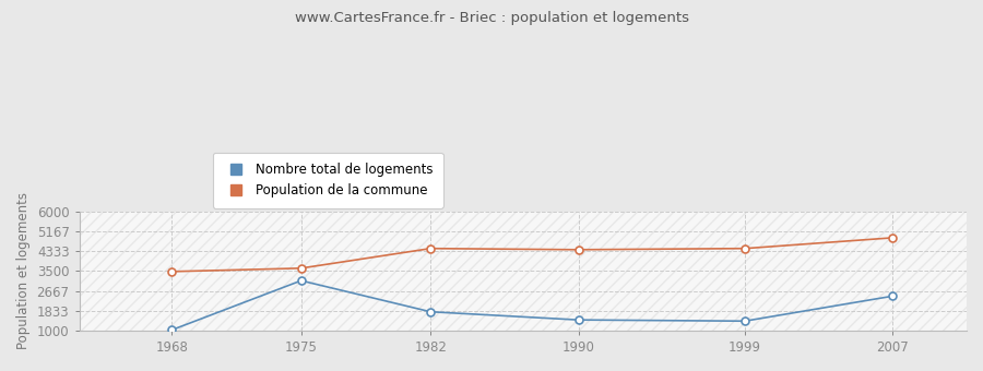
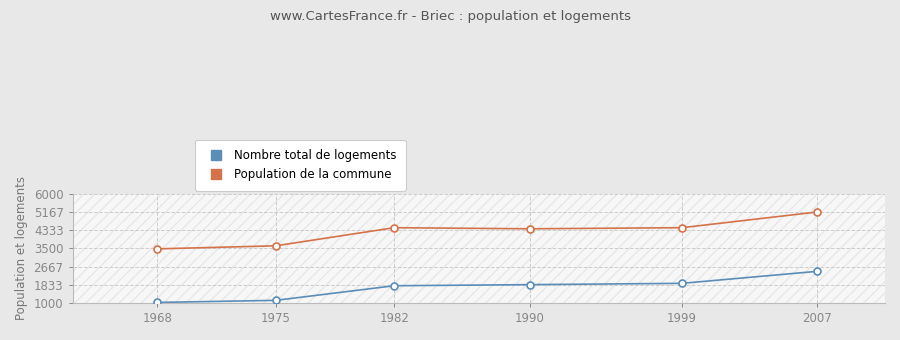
Nombre total de logements/1975: 3100 -> 1120
Nombre total de logements/1990: 1450 -> 1840
Nombre total de logements/1999: 1400 -> 1900
Population de la commune/2007: 4900 -> 5170
